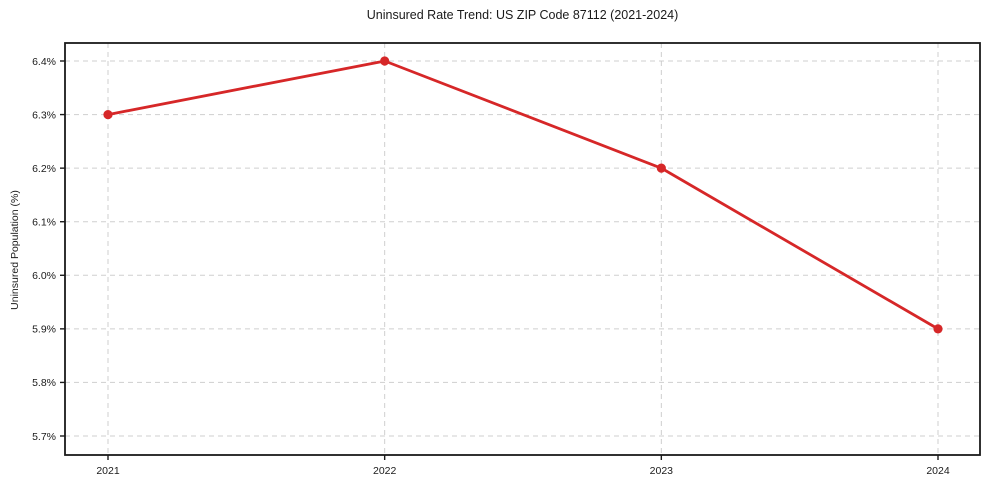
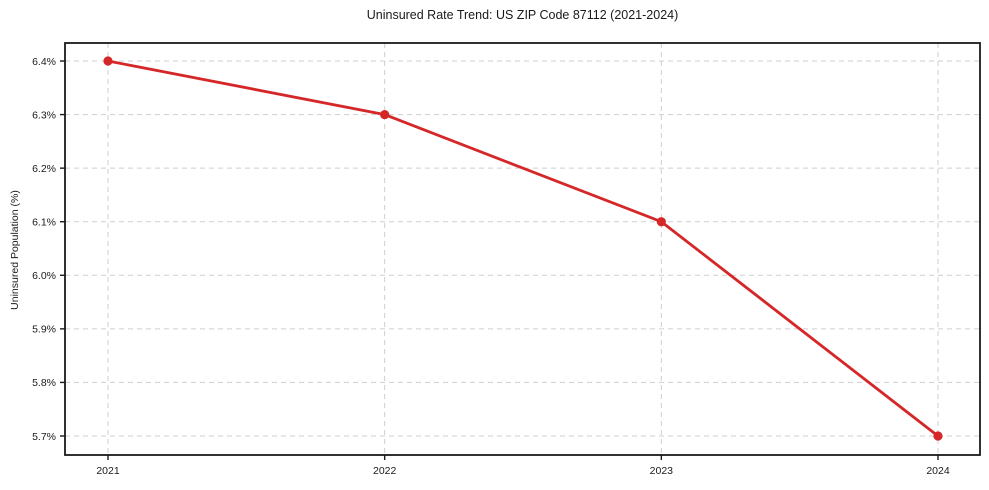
2021: 6.3% -> 6.4%
2022: 6.4% -> 6.3%
2023: 6.2% -> 6.1%
2024: 5.9% -> 5.7%
